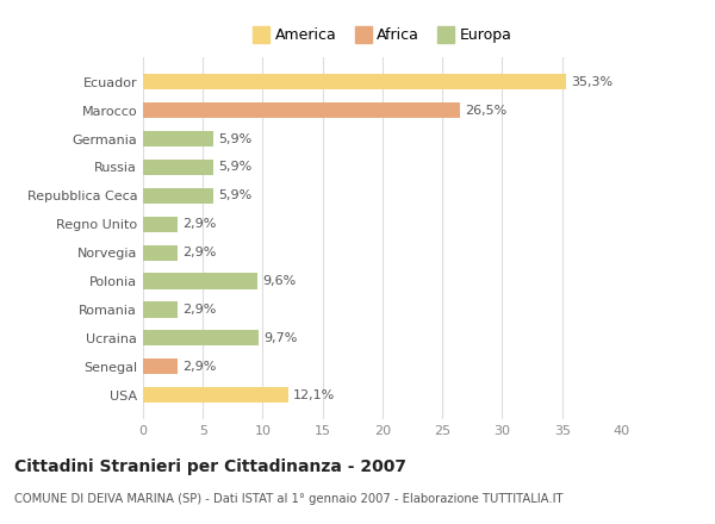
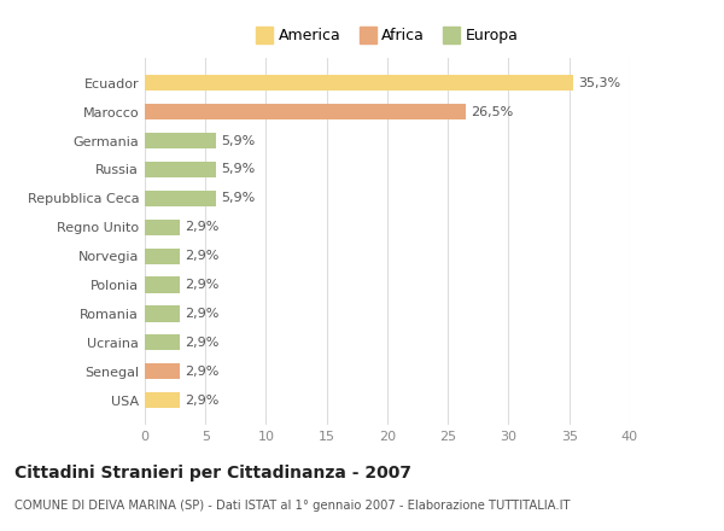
Polonia: 9,6% -> 2,9%
Ucraina: 9,7% -> 2,9%
USA: 12,1% -> 2,9%
